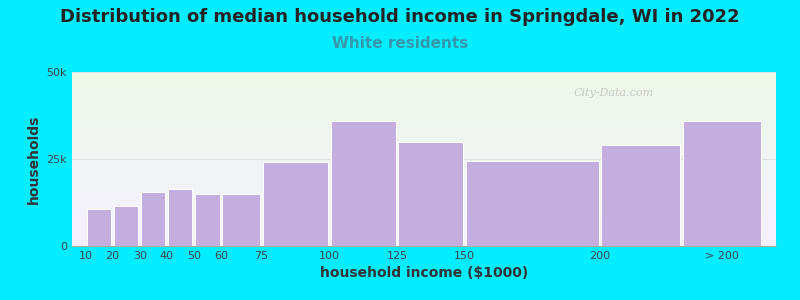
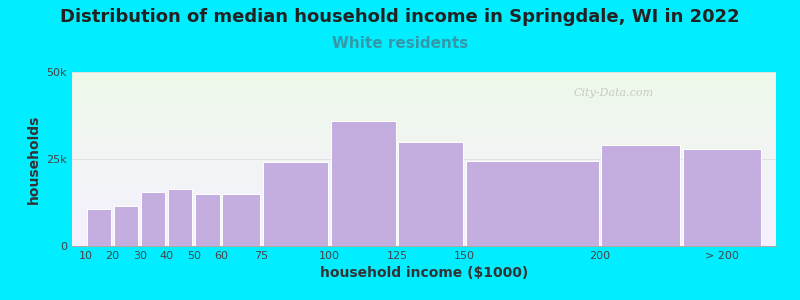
> 200: 36.0k -> 28.0k
